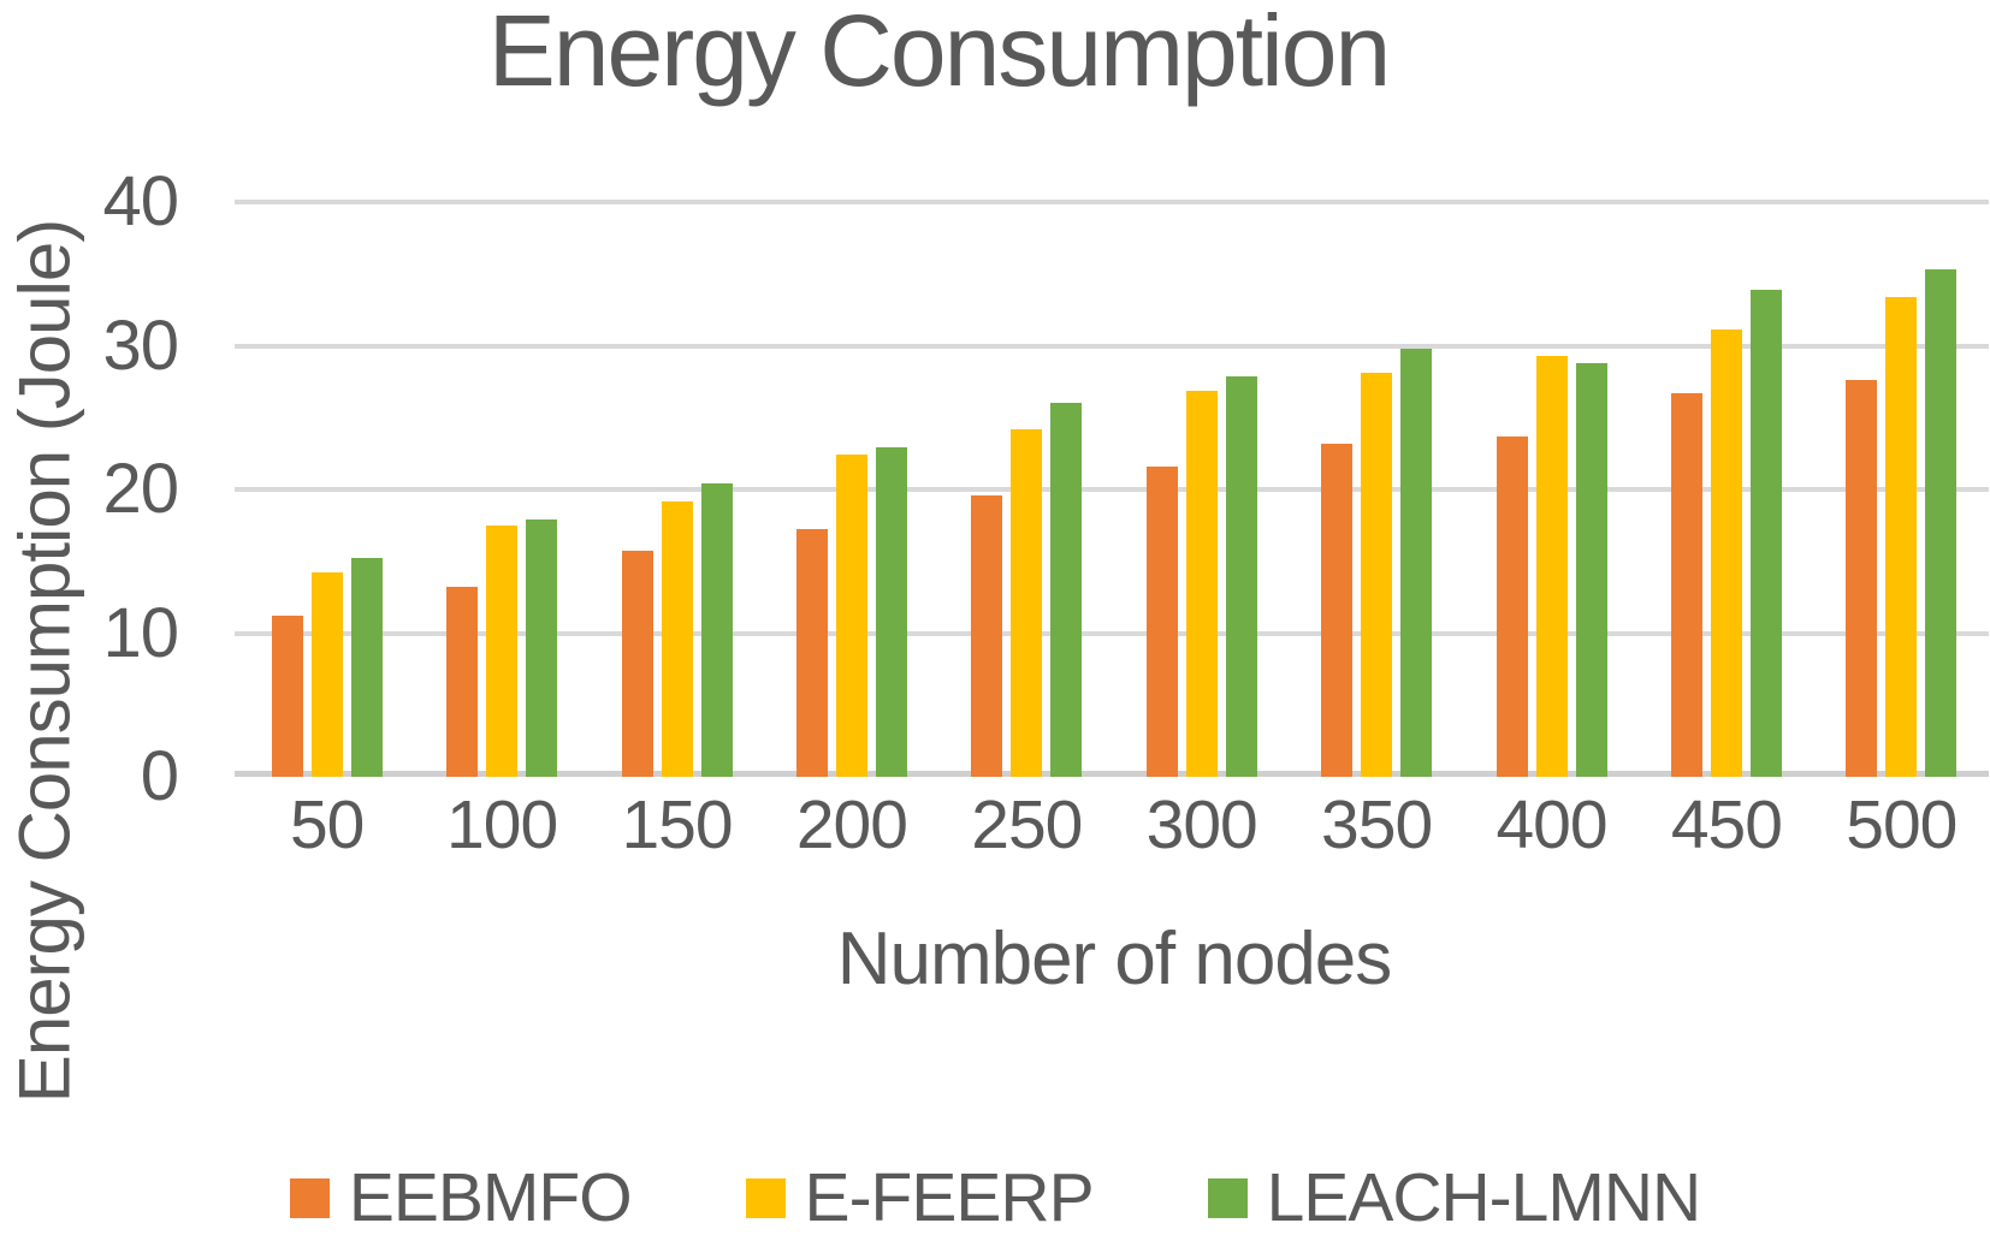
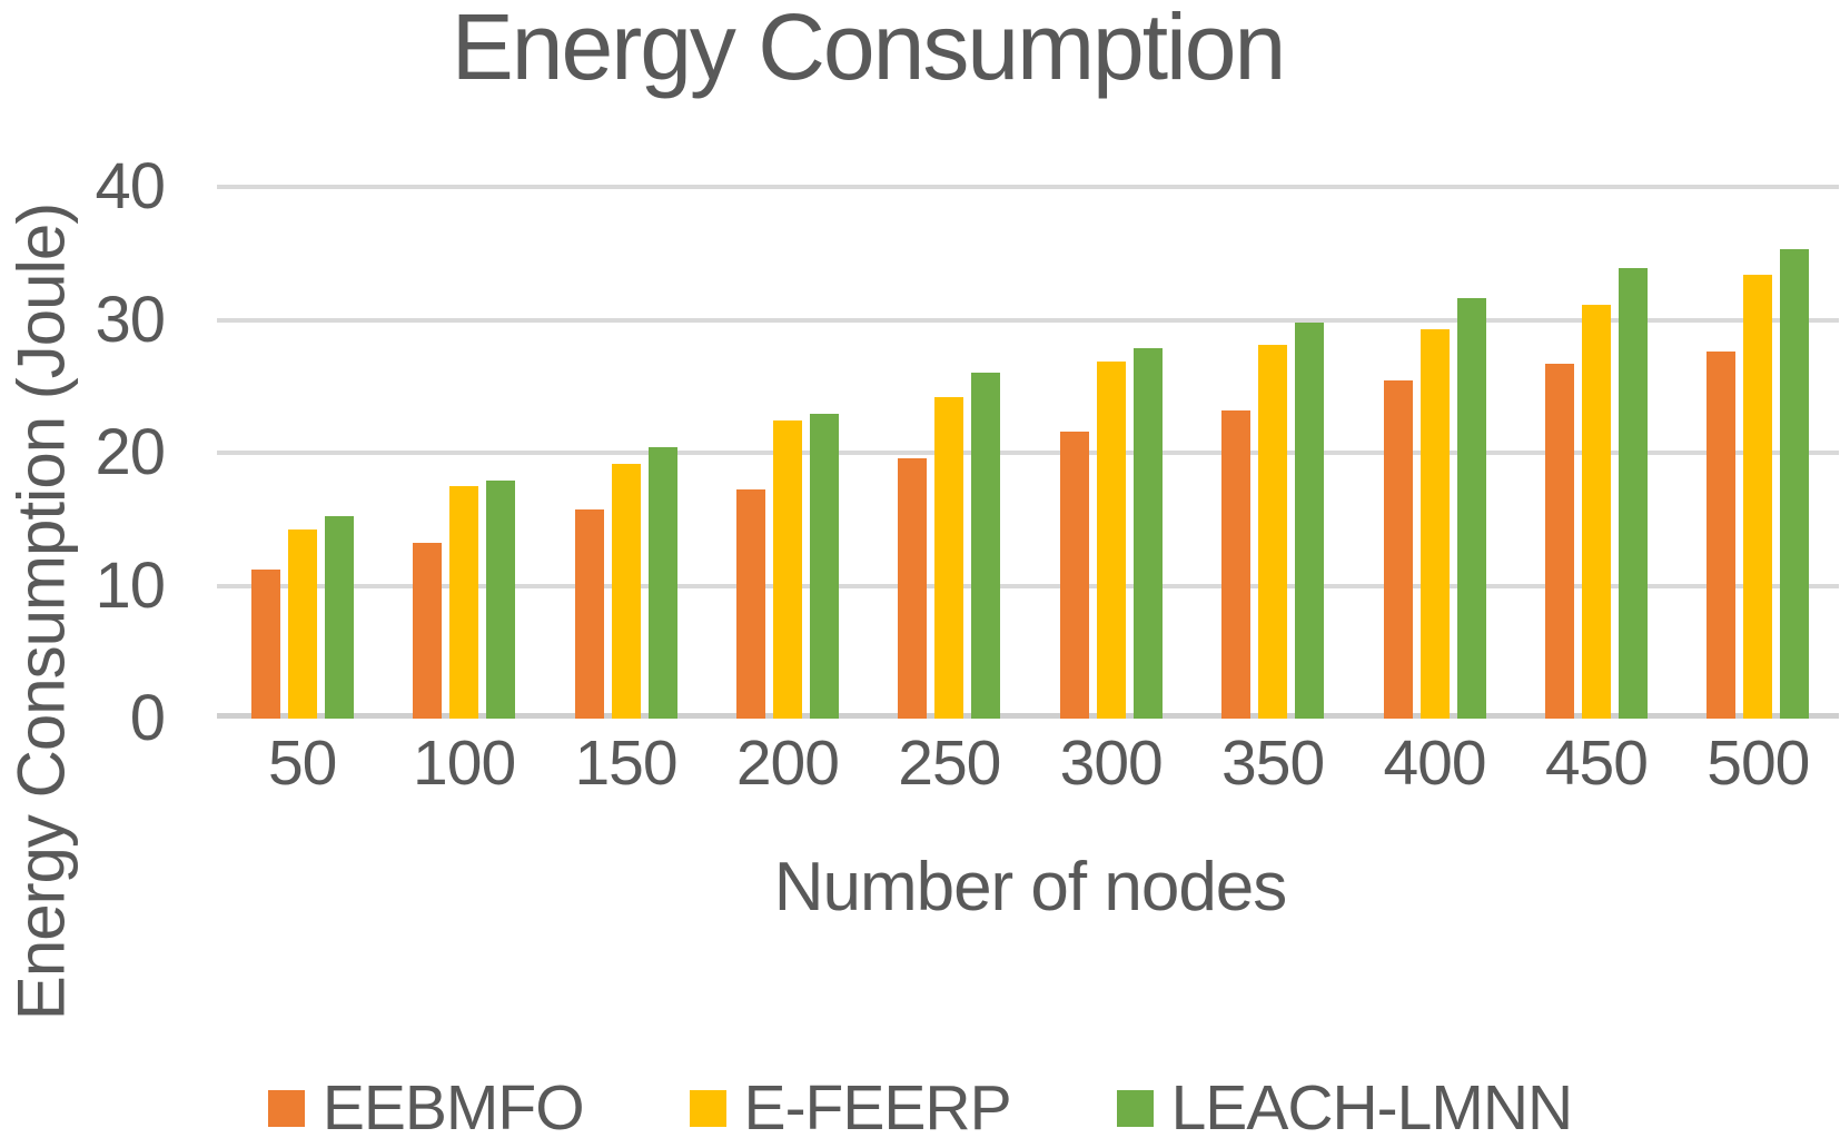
EEBMFO/400: 23.7 -> 25.4
LEACH-LMNN/400: 28.8 -> 31.6
